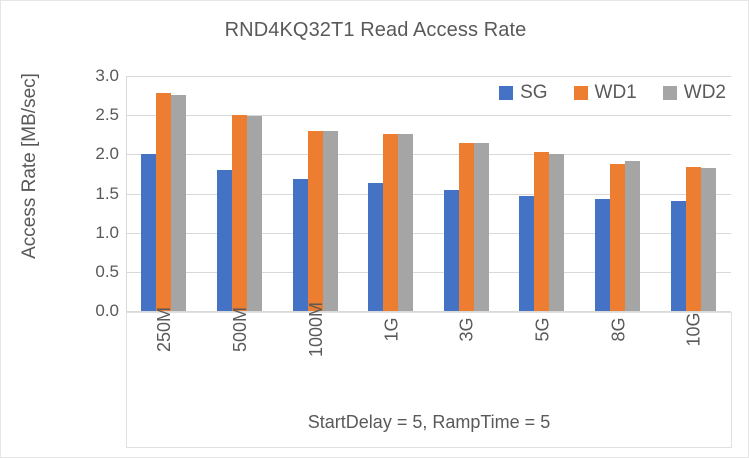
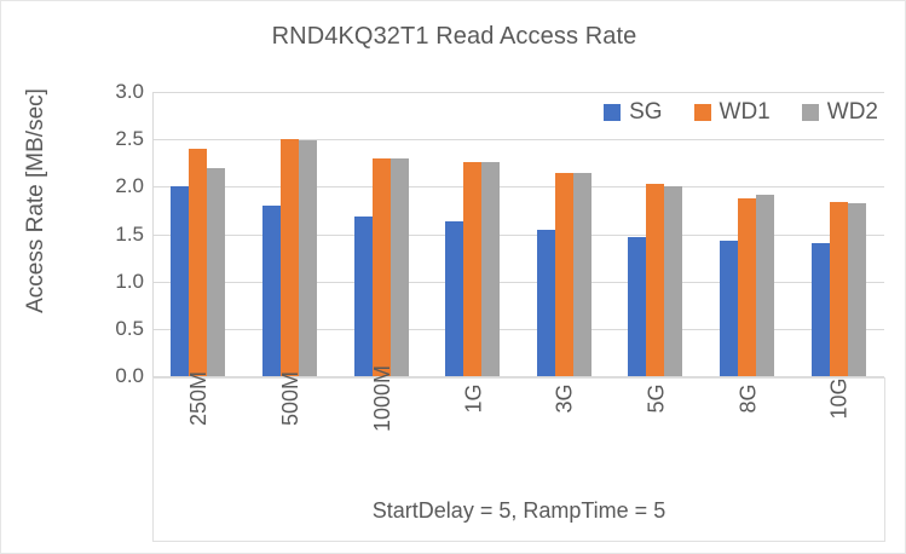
WD1/250M: 2.8 -> 2.4
WD2/250M: 2.8 -> 2.2
